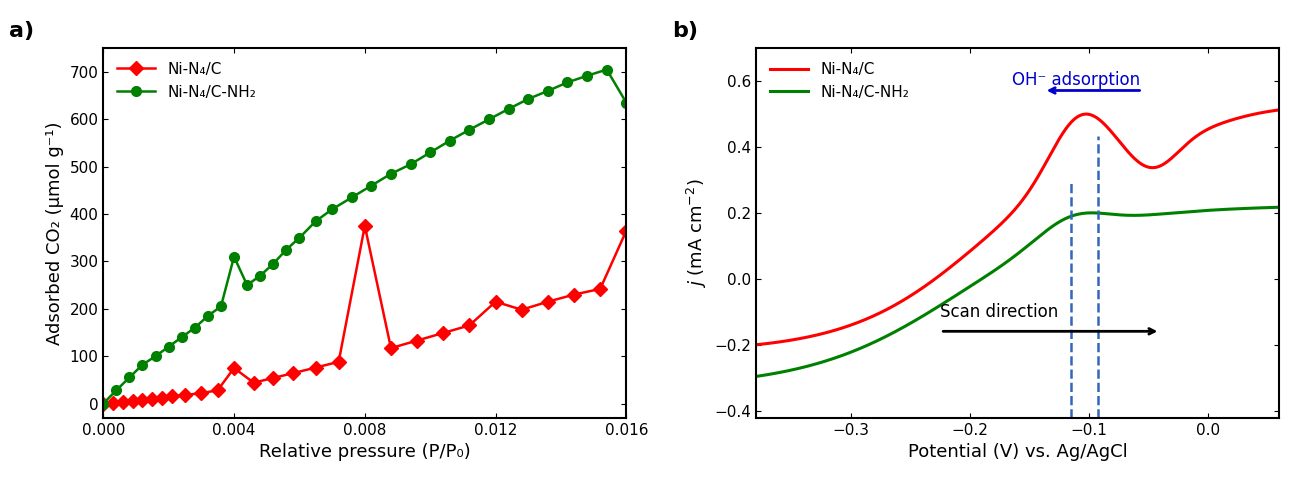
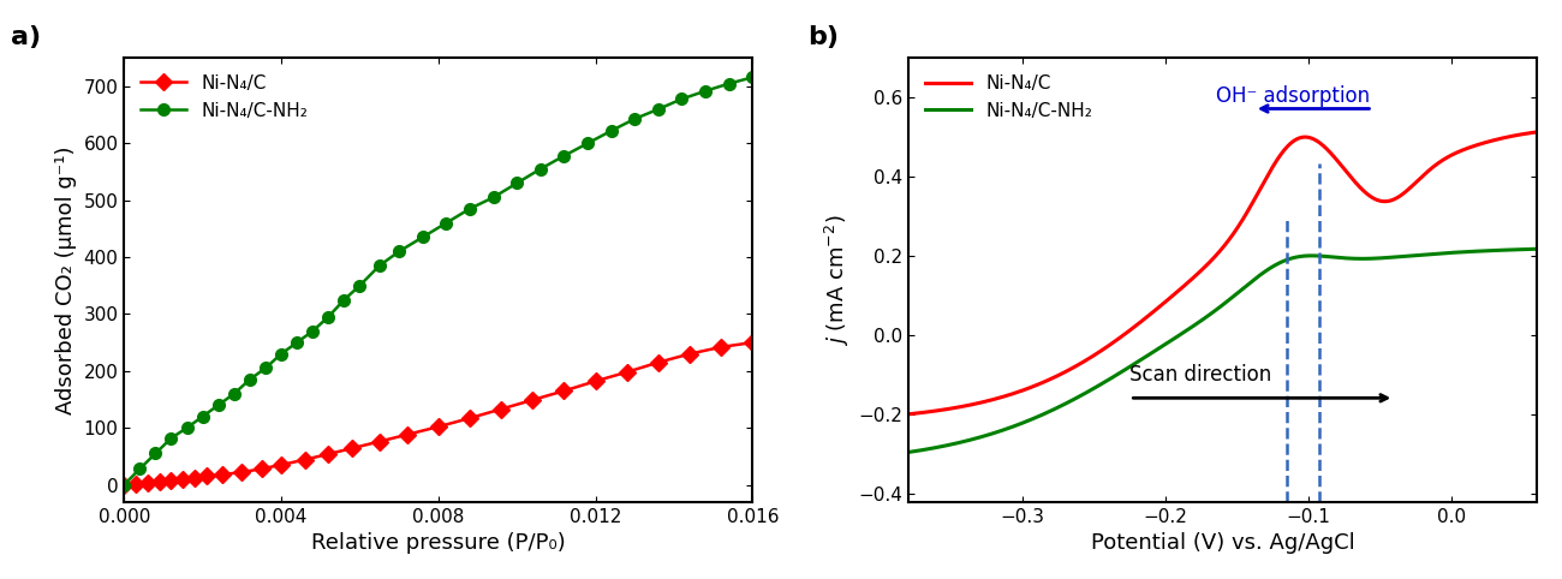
Ni-N₄/C/0.004: 75 -> 35
Ni-N₄/C-NH₂/0.004: 310 -> 230
Ni-N₄/C/0.008: 375 -> 102
Ni-N₄/C/0.012: 215 -> 182
Ni-N₄/C/0.016: 365 -> 250
Ni-N₄/C-NH₂/0.016: 635 -> 716
